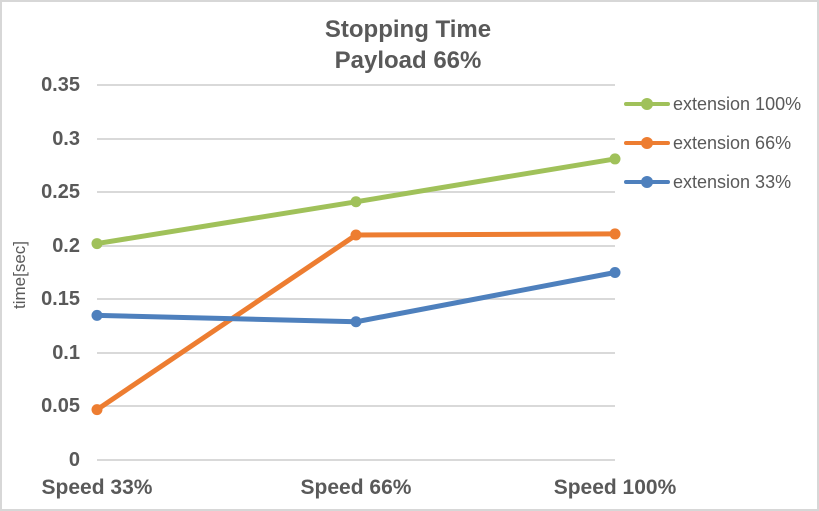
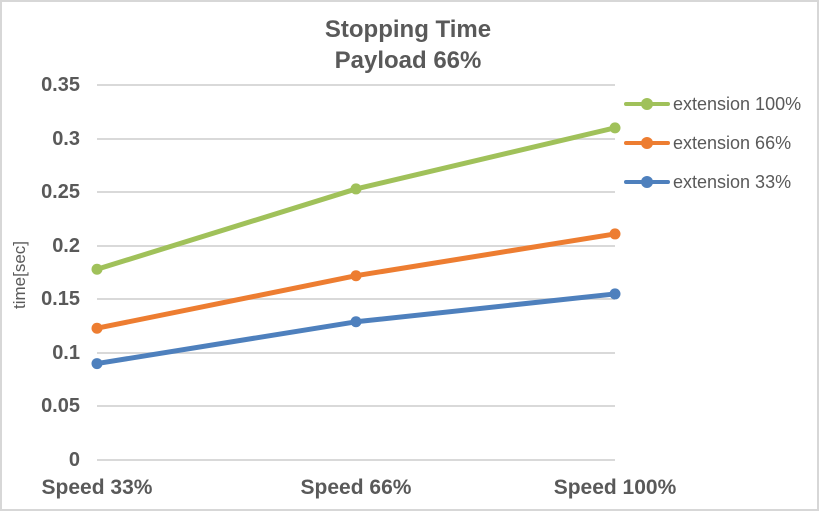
extension 100%/Speed 33%: 0.202 -> 0.178
extension 66%/Speed 33%: 0.047 -> 0.123
extension 33%/Speed 33%: 0.135 -> 0.090
extension 100%/Speed 66%: 0.241 -> 0.253
extension 66%/Speed 66%: 0.210 -> 0.172
extension 100%/Speed 100%: 0.281 -> 0.310
extension 33%/Speed 100%: 0.175 -> 0.155
